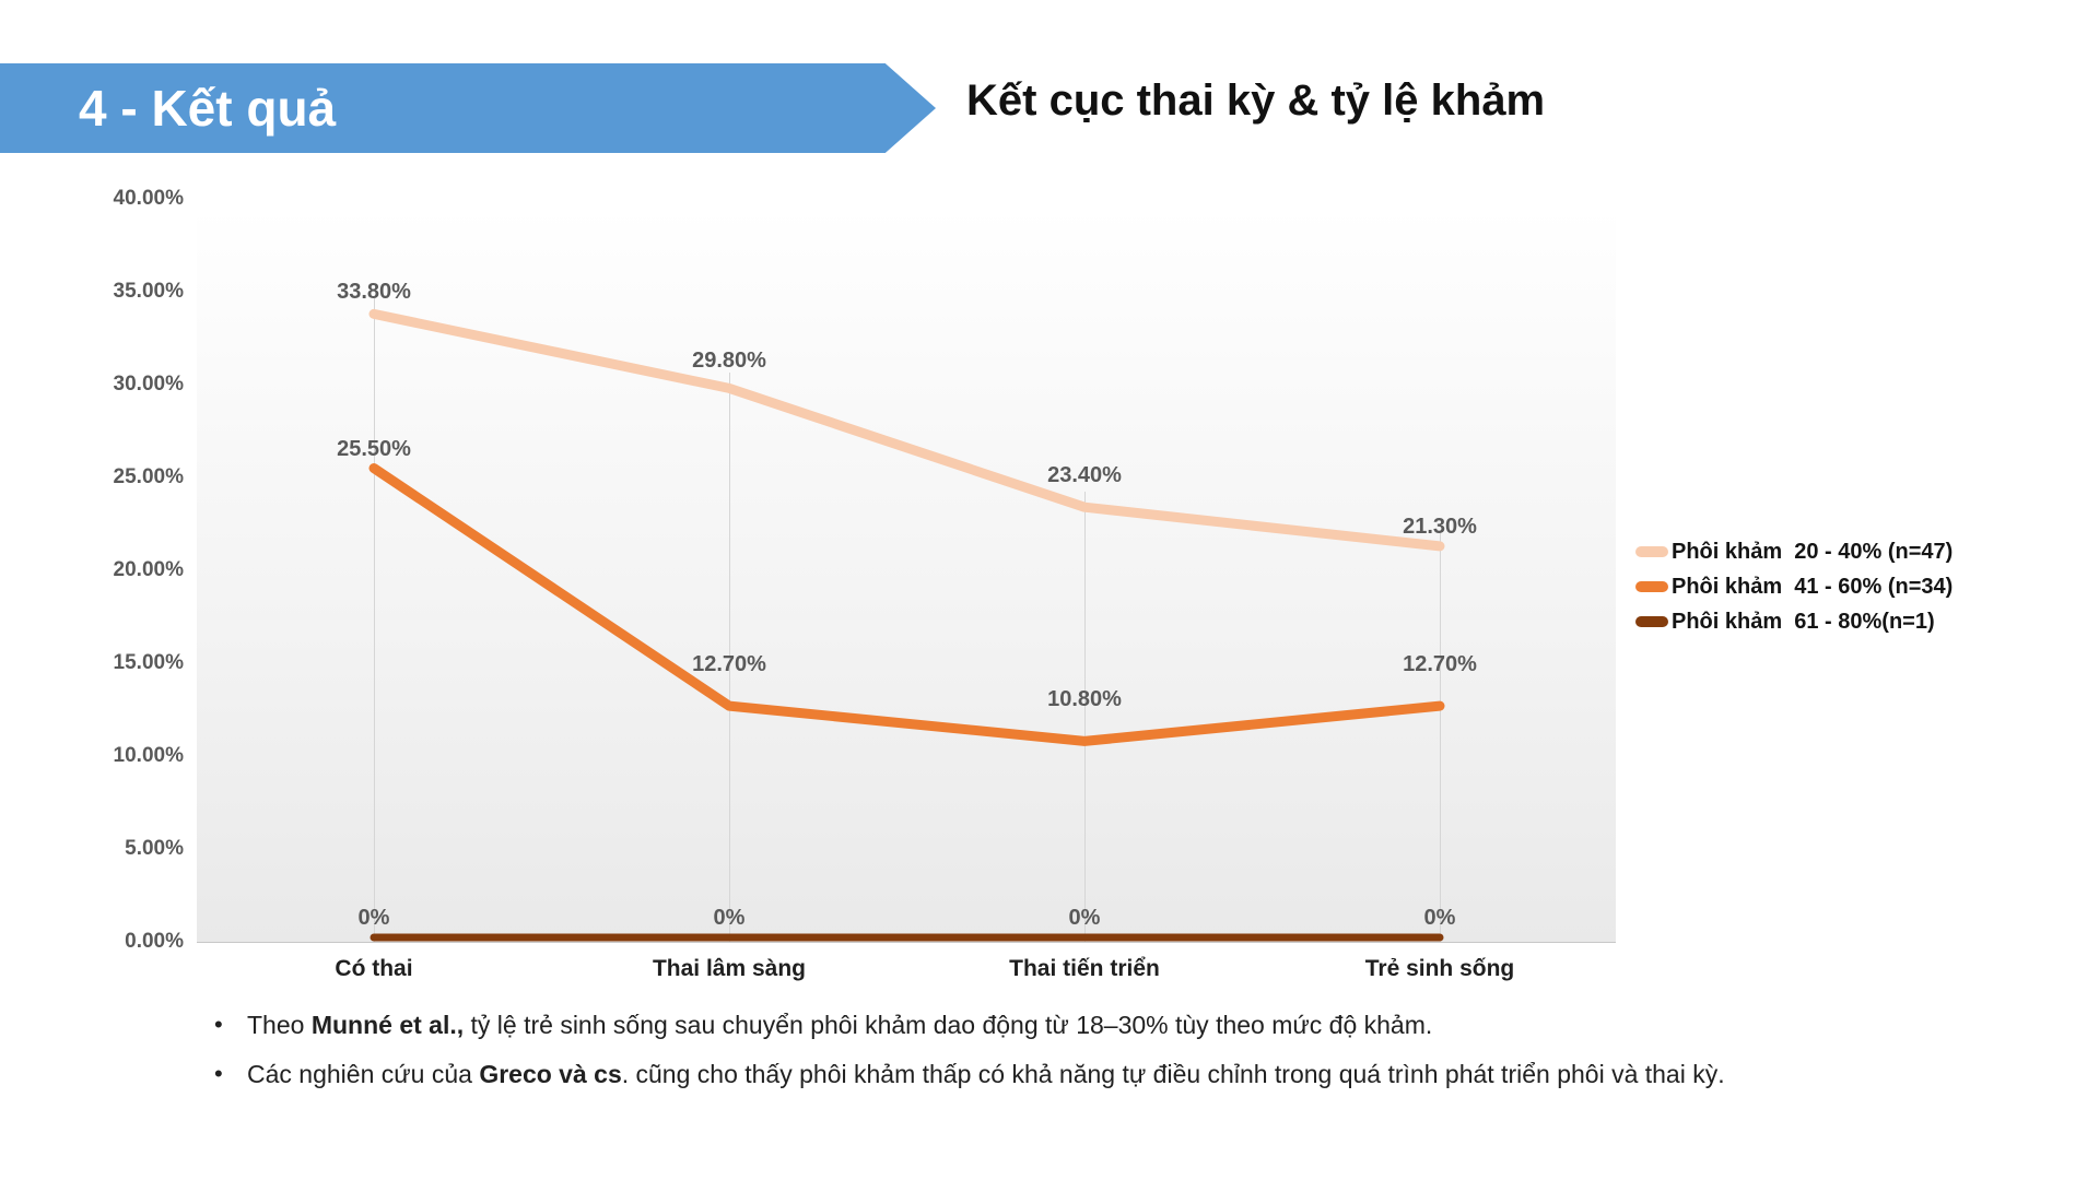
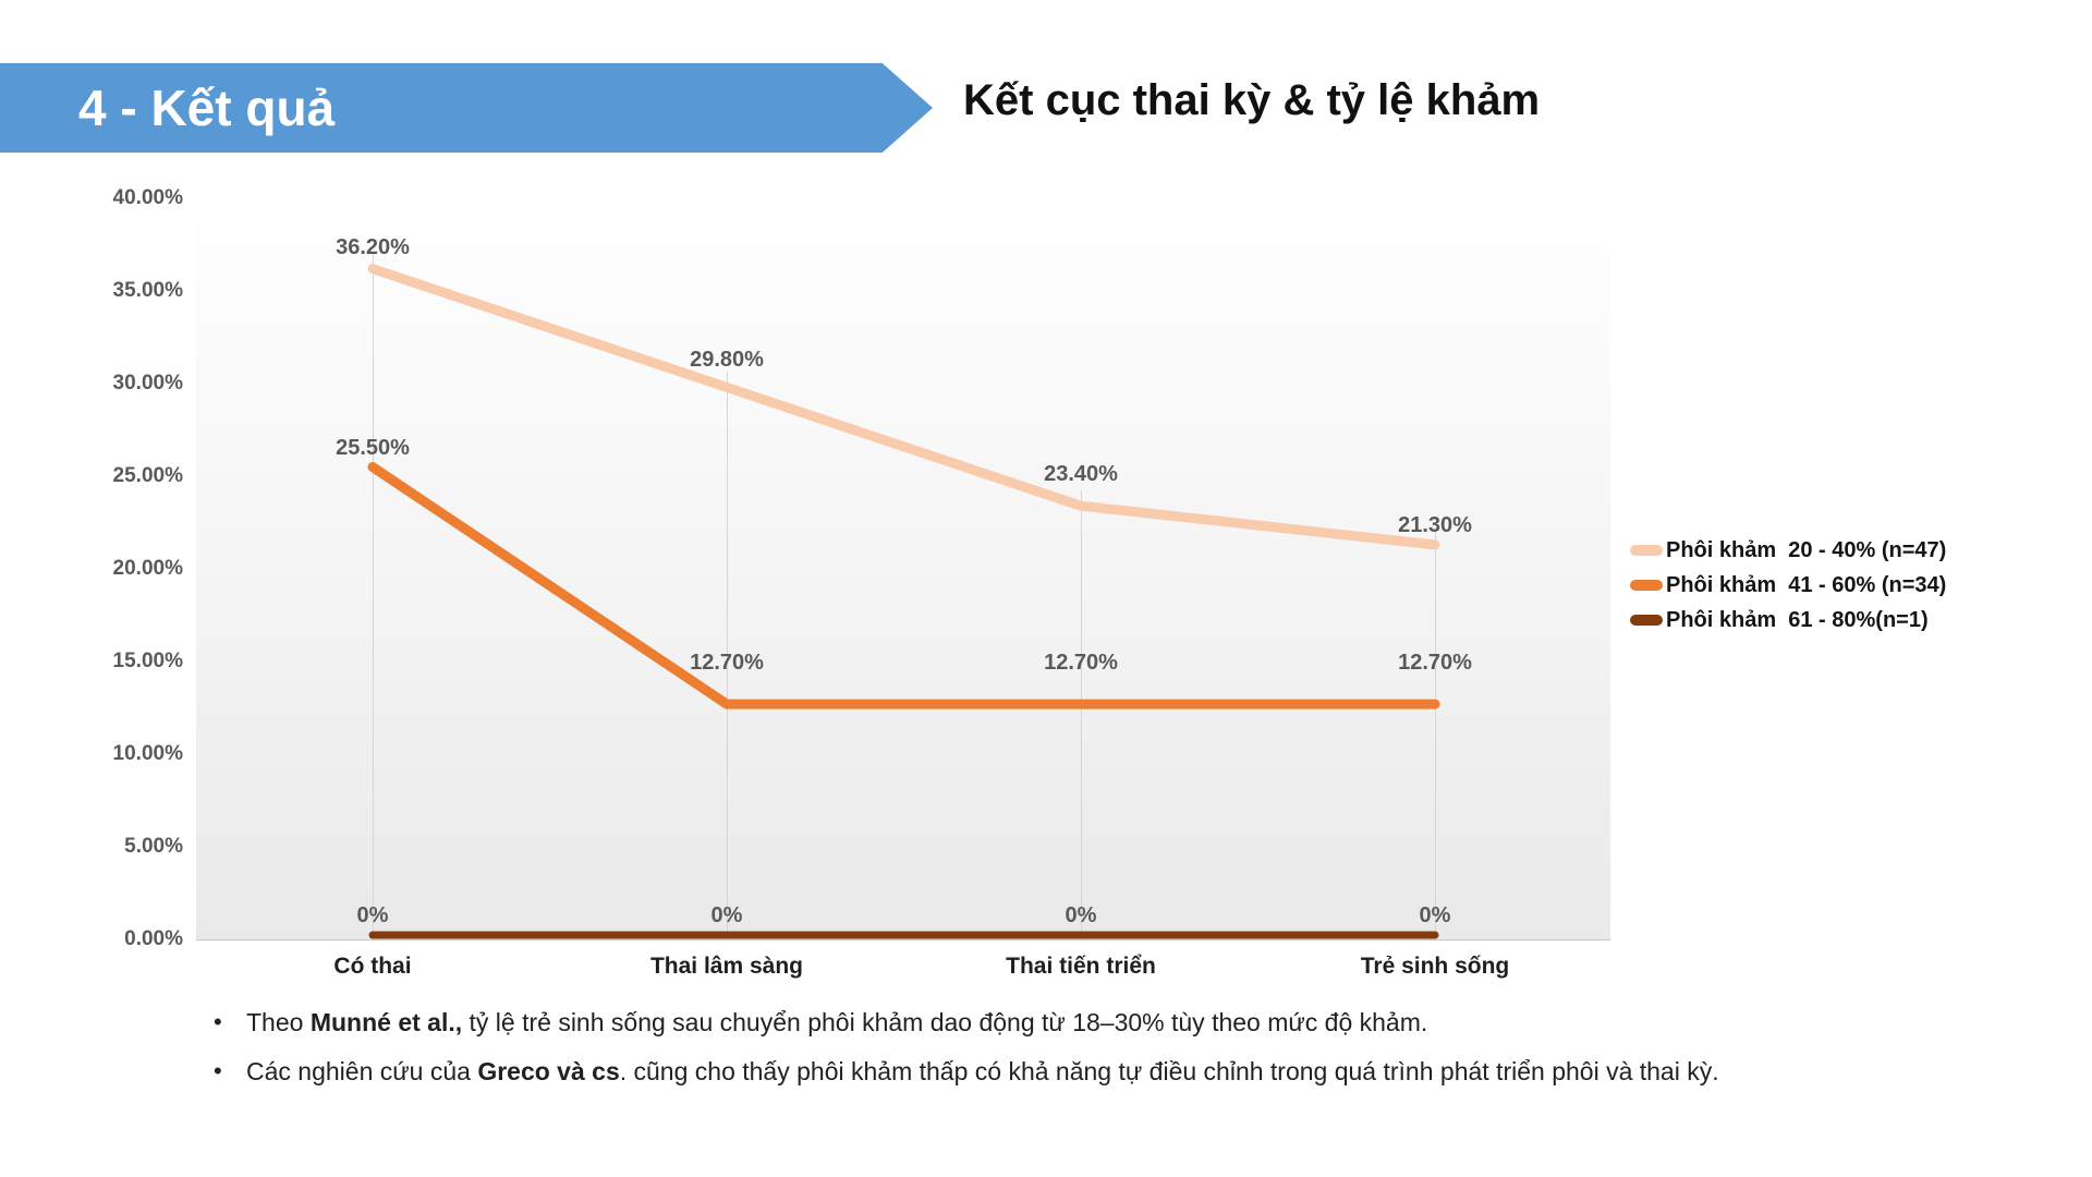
Phôi khảm 20 - 40% (n=47)/Có thai: 33.80% -> 36.20%
Phôi khảm 41 - 60% (n=34)/Thai tiến triển: 10.80% -> 12.70%
